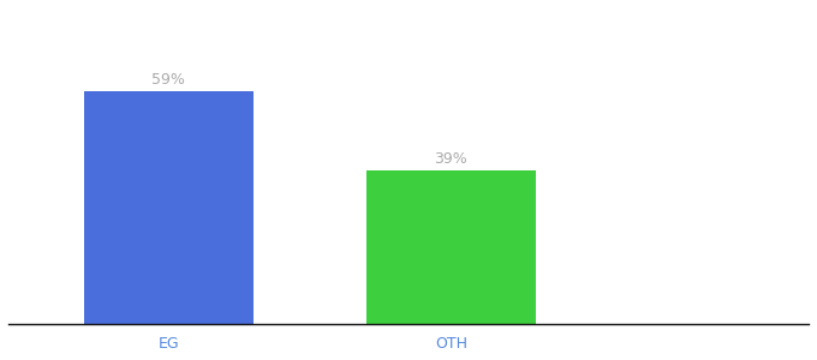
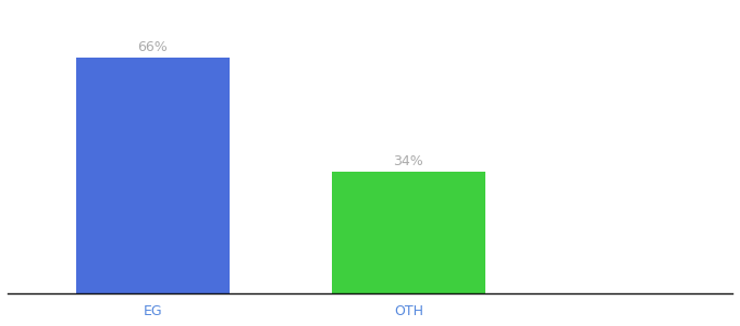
EG: 59% -> 66%
OTH: 39% -> 34%
